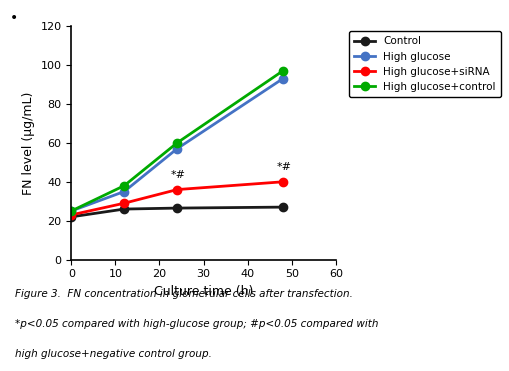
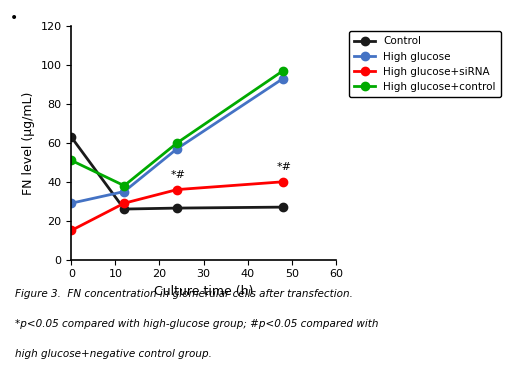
Control/0: 22 -> 63
High glucose/0: 25 -> 29
High glucose+siRNA/0: 23 -> 15
High glucose+control/0: 25 -> 51
